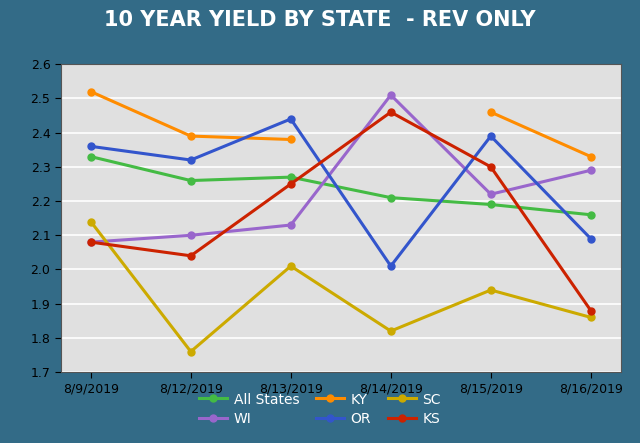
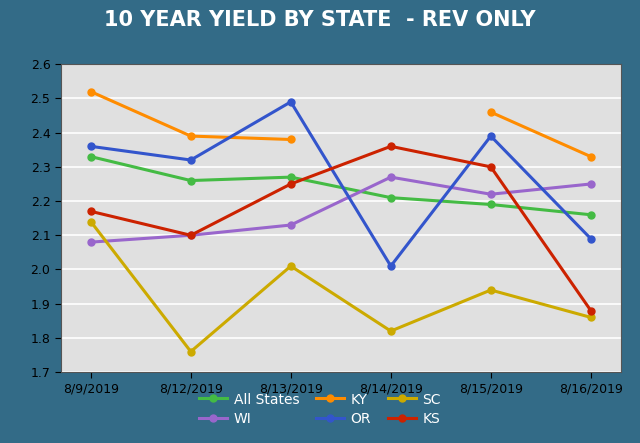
KS/8/9/2019: 2.08 -> 2.17
KS/8/12/2019: 2.04 -> 2.10
OR/8/13/2019: 2.44 -> 2.49
WI/8/14/2019: 2.51 -> 2.27
KS/8/14/2019: 2.46 -> 2.36
WI/8/16/2019: 2.29 -> 2.25
